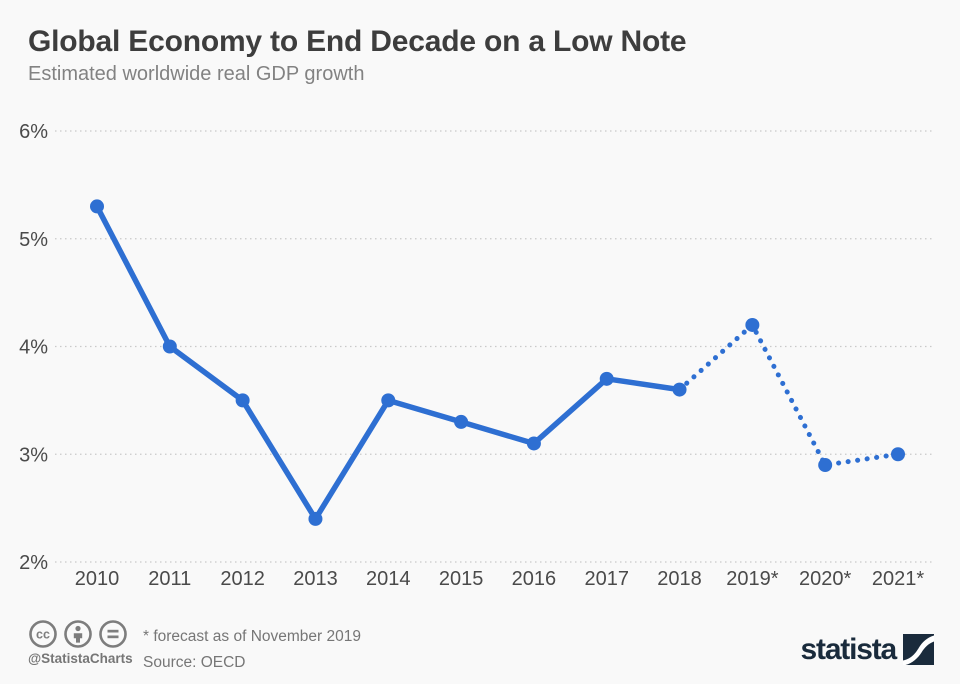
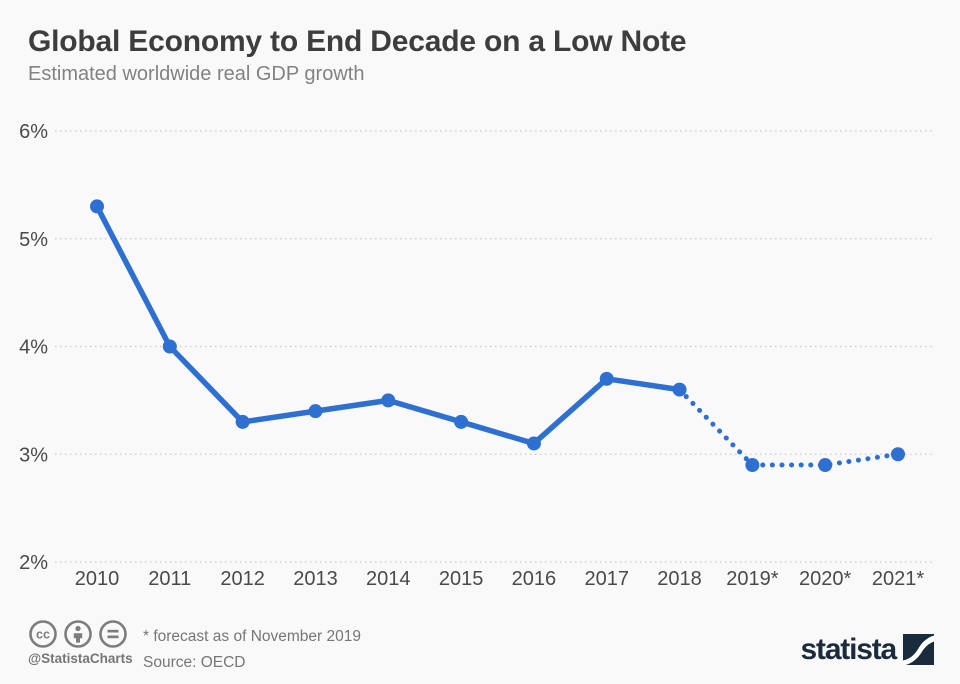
2012: 3.5% -> 3.3%
2013: 2.4% -> 3.4%
2019*: 4.2% -> 2.9%
